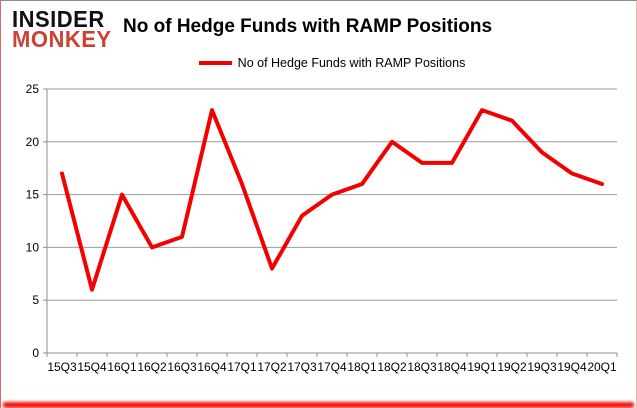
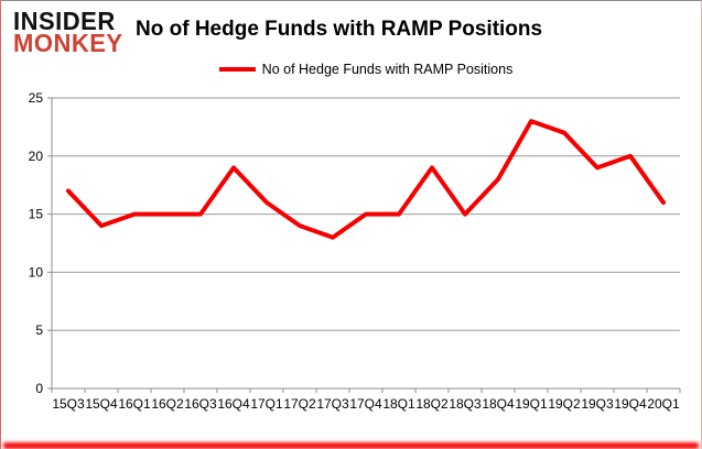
15Q4: 6 -> 14
16Q2: 10 -> 15
16Q3: 11 -> 15
16Q4: 23 -> 19
17Q2: 8 -> 14
18Q1: 16 -> 15
18Q2: 20 -> 19
18Q3: 18 -> 15
19Q4: 17 -> 20
